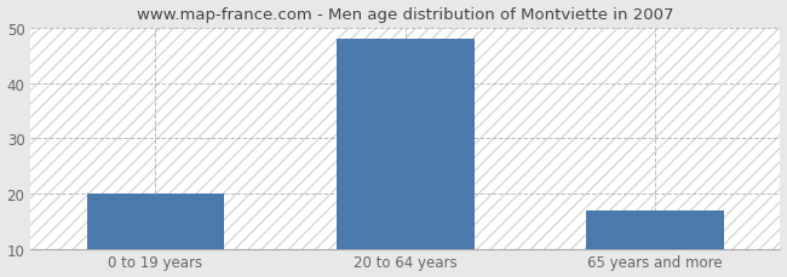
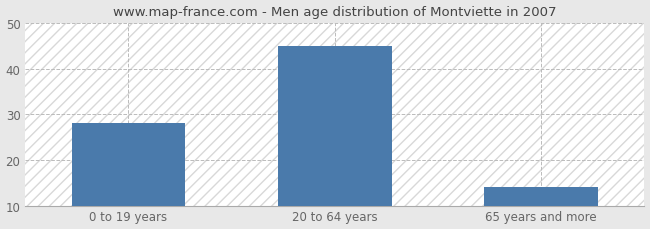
0 to 19 years: 20 -> 28
20 to 64 years: 48 -> 45
65 years and more: 17 -> 14
